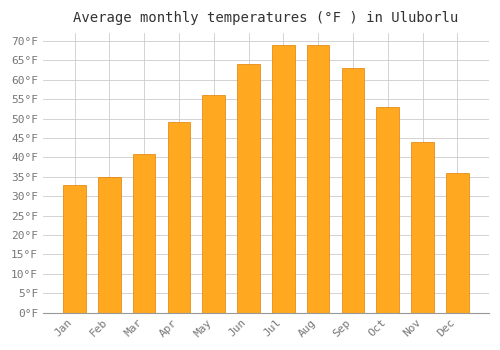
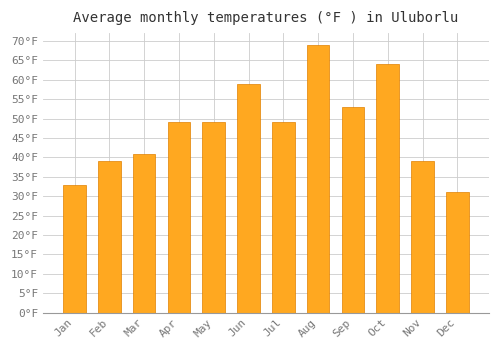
Feb: 35°F -> 39°F
May: 56°F -> 49°F
Jun: 64°F -> 59°F
Jul: 69°F -> 49°F
Sep: 63°F -> 53°F
Oct: 53°F -> 64°F
Nov: 44°F -> 39°F
Dec: 36°F -> 31°F
